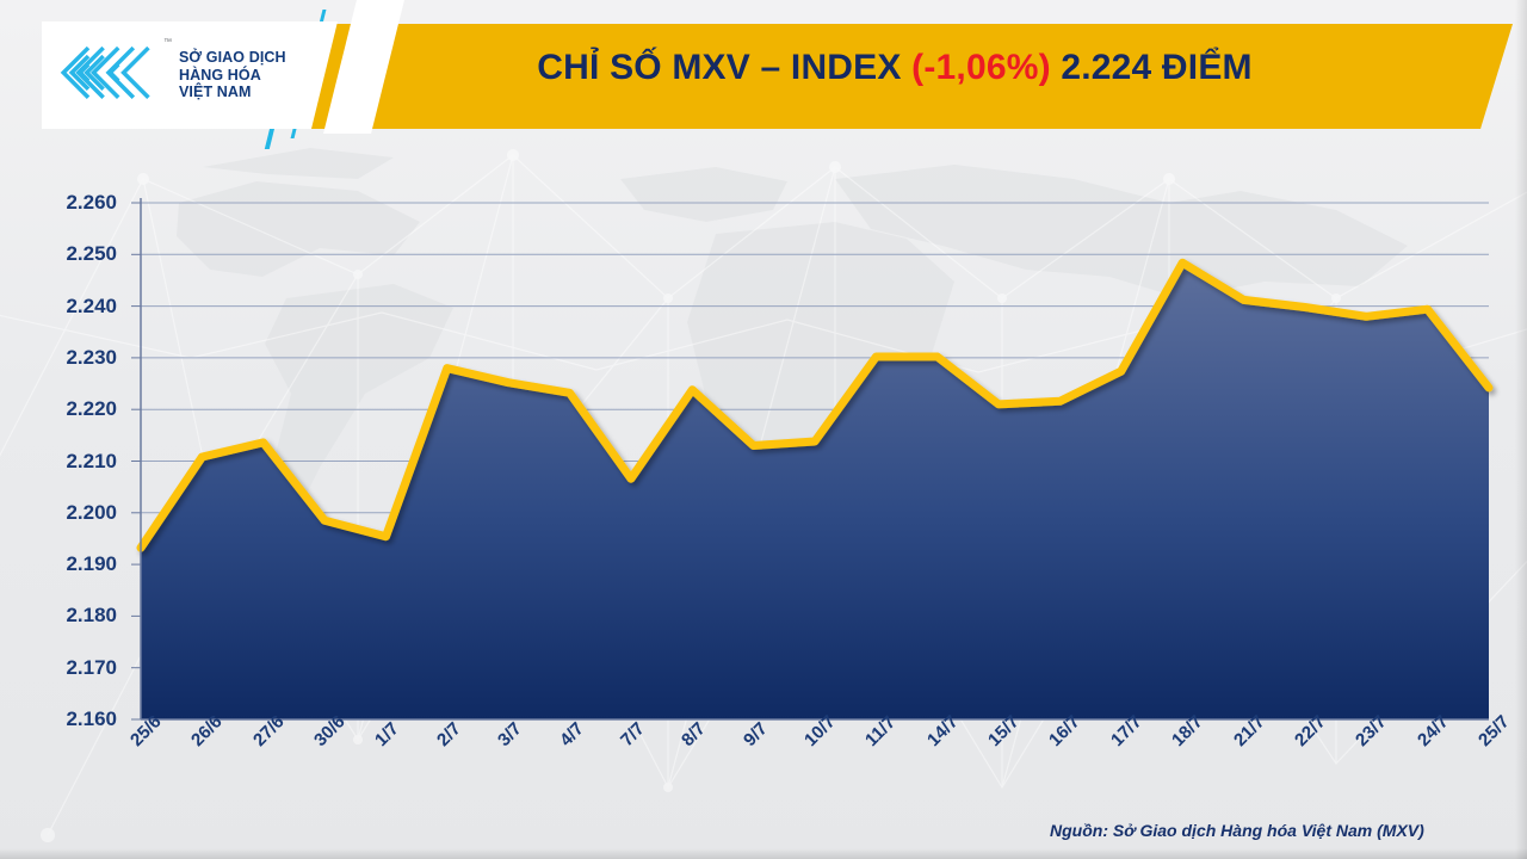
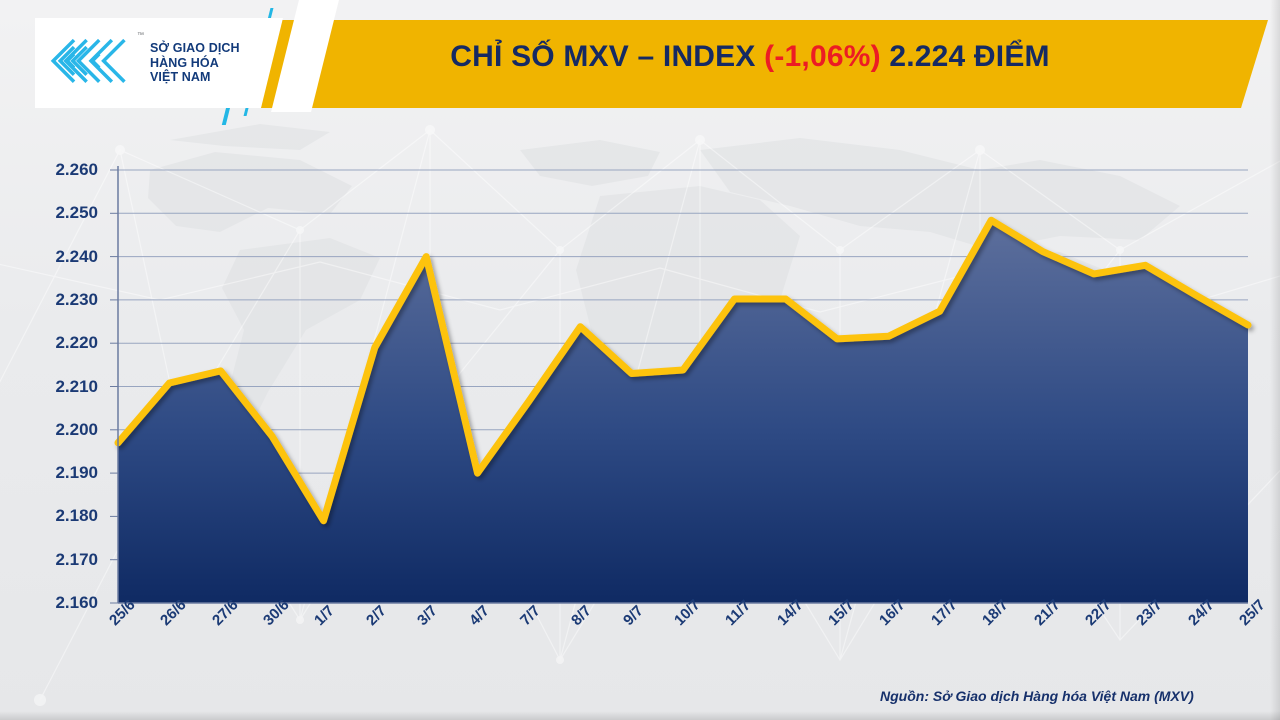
25/6: 2193 -> 2197
1/7: 2195 -> 2179
2/7: 2228 -> 2219
3/7: 2225 -> 2240
4/7: 2223 -> 2190
22/7: 2240 -> 2236
24/7: 2239 -> 2231
